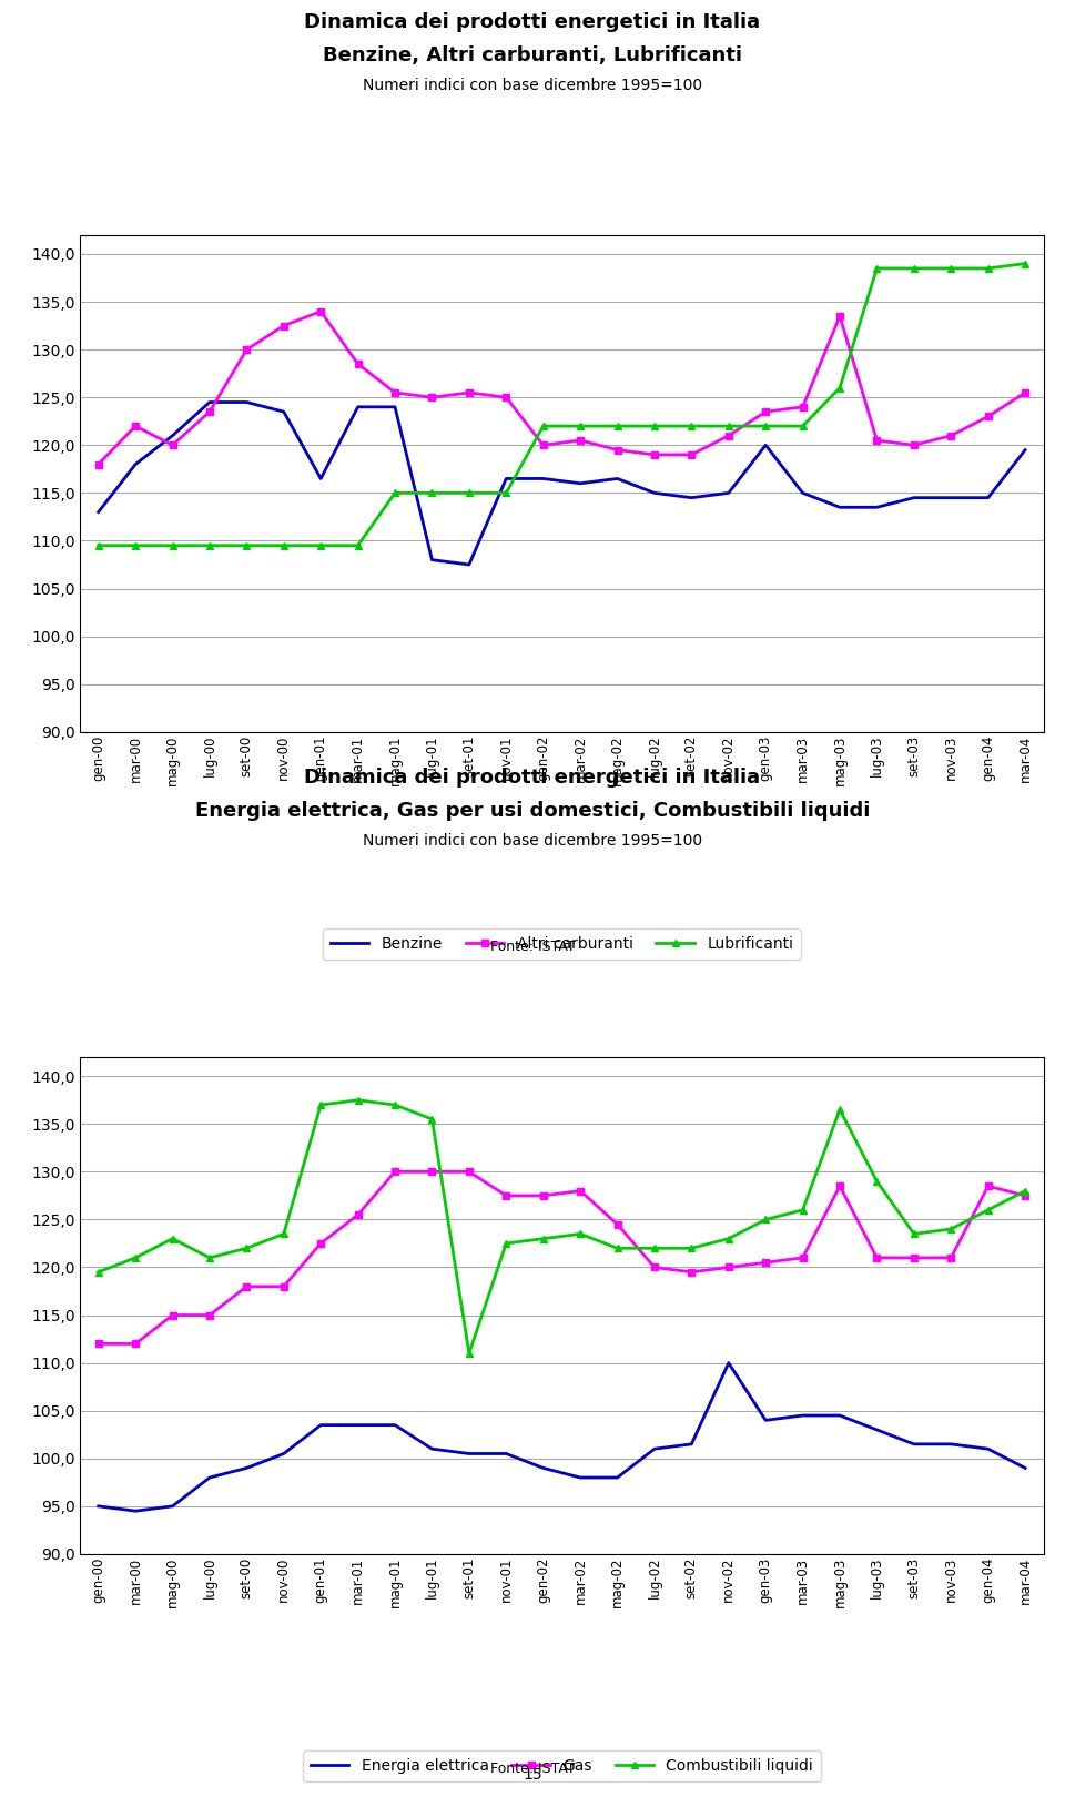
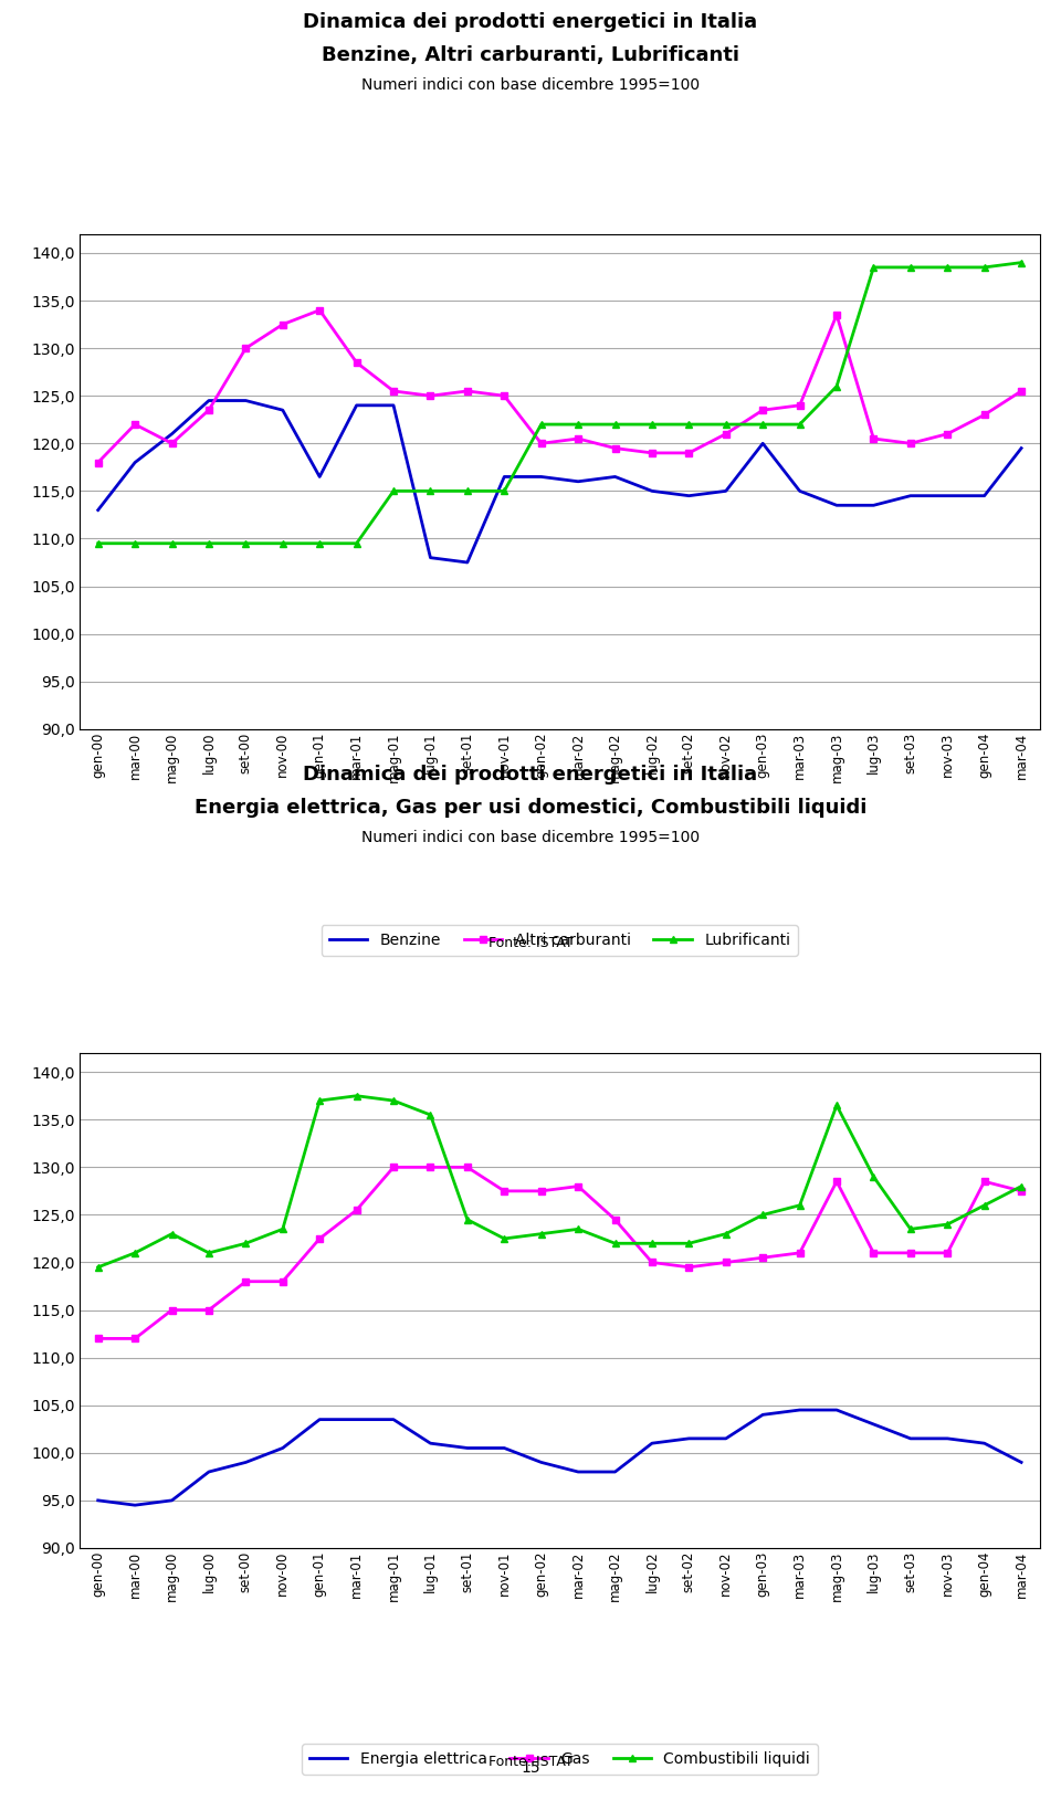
Combustibili liquidi/set-01: 111,0 -> 124,5
Energia elettrica/nov-02: 110,0 -> 101,5
